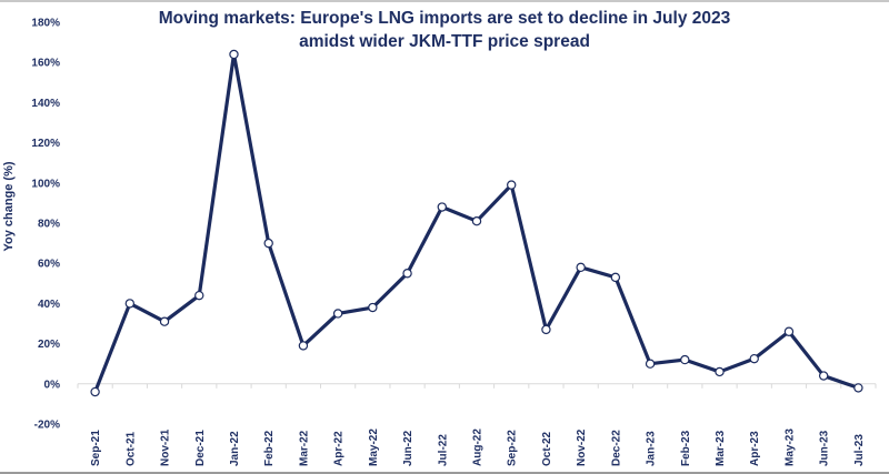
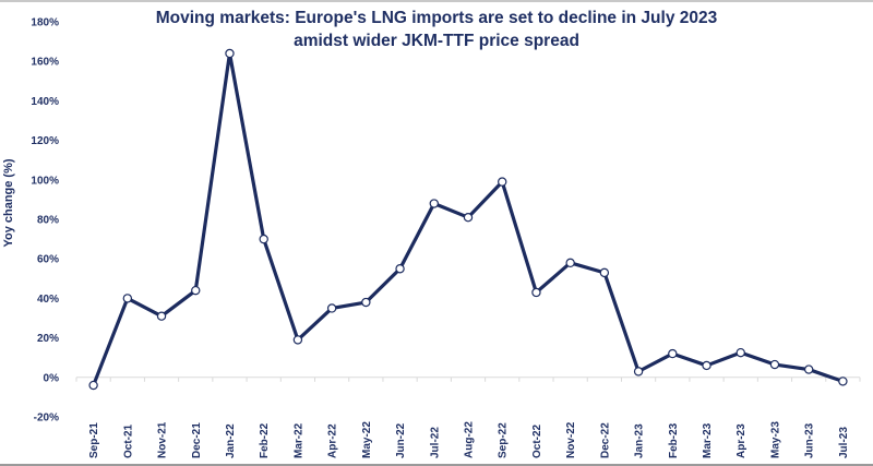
Oct-22: 27% -> 43%
Jan-23: 10% -> 3%
May-23: 26% -> 6%
